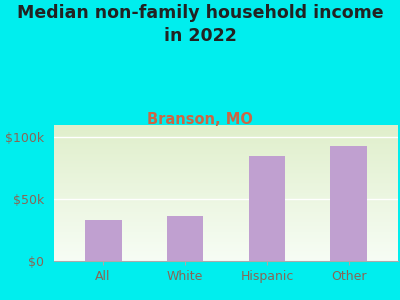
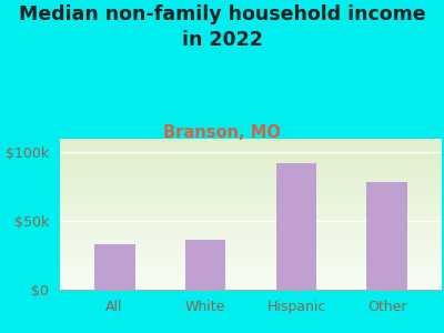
Hispanic: $85k -> $92k
Other: $93k -> $78k
